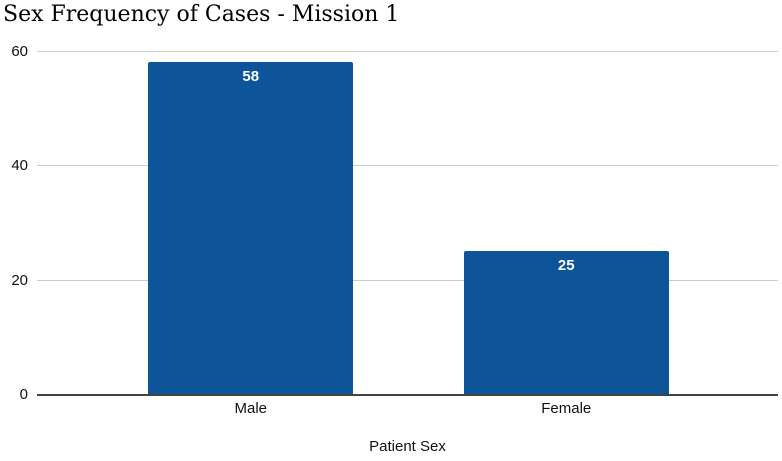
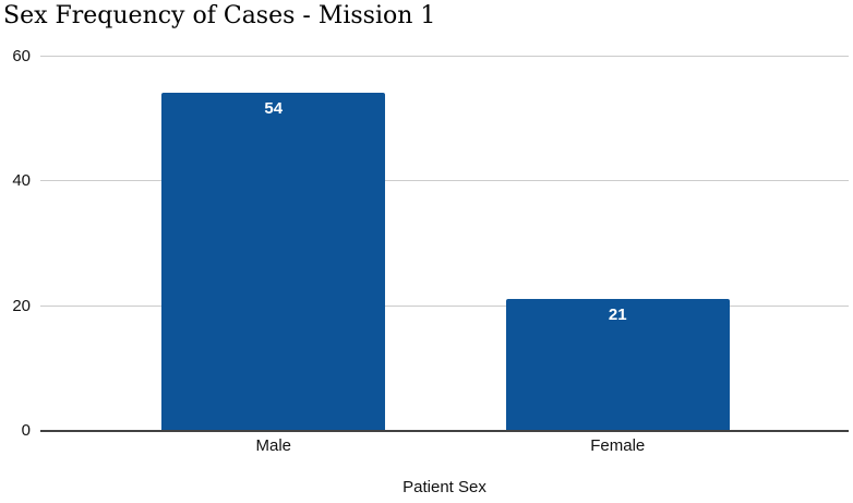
Male: 58 -> 54
Female: 25 -> 21
